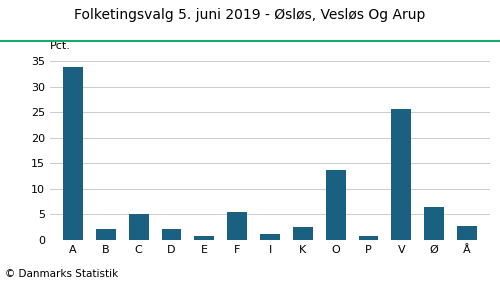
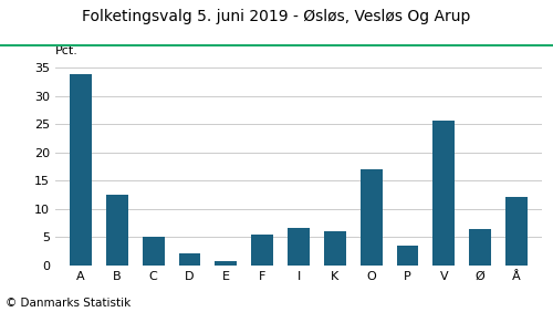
B: 2.0 -> 12.4
I: 1.1 -> 6.6
K: 2.4 -> 6.0
O: 13.7 -> 17.0
P: 0.8 -> 3.4
Å: 2.6 -> 12.0
